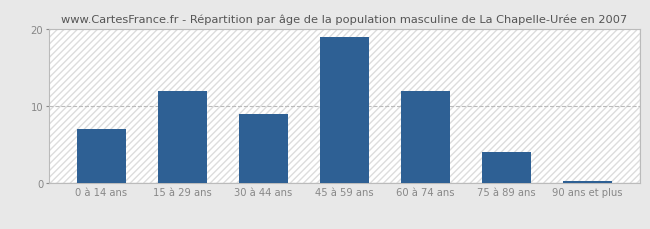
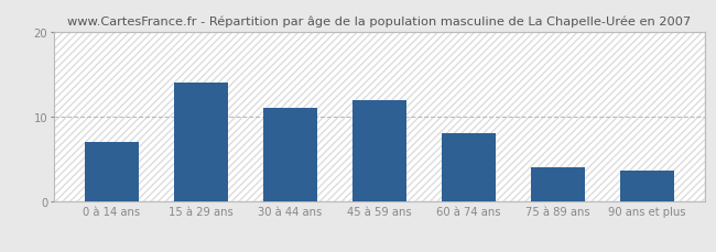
15 à 29 ans: 12.0 -> 14.0
30 à 44 ans: 9.0 -> 11.0
45 à 59 ans: 19.0 -> 12.0
60 à 74 ans: 12.0 -> 8.0
90 ans et plus: 0.2 -> 3.6
